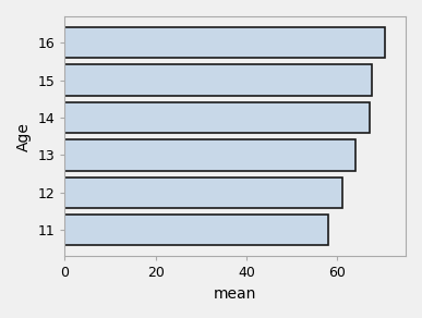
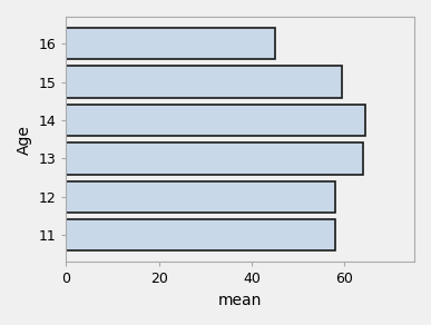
16: 70.5 -> 45.0
15: 67.5 -> 59.5
14: 67.0 -> 64.5
12: 61.0 -> 58.0
